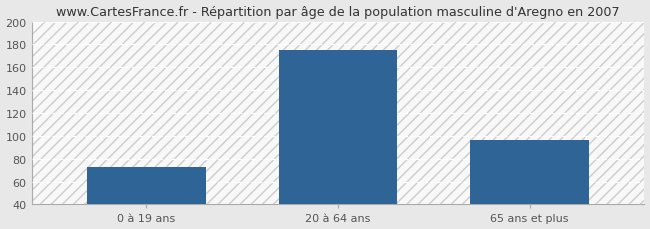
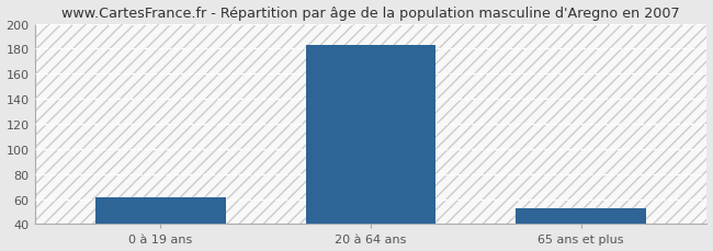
0 à 19 ans: 73 -> 61
20 à 64 ans: 175 -> 183
65 ans et plus: 96 -> 53
